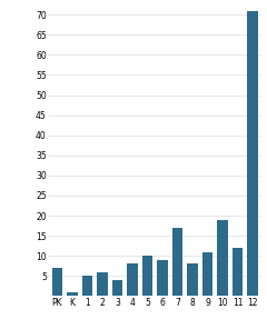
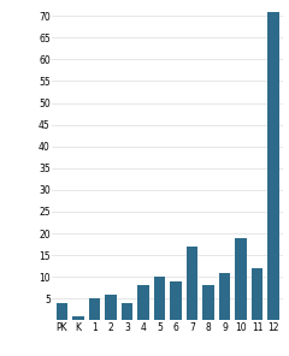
PK: 7 -> 4
